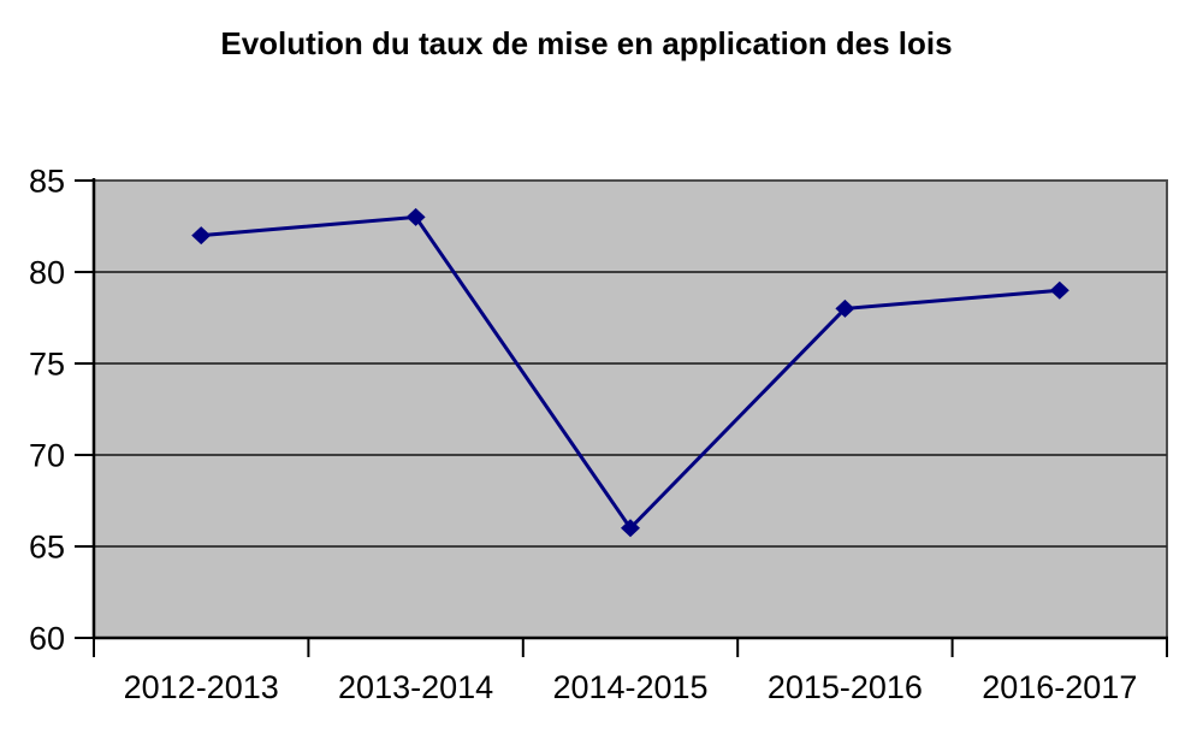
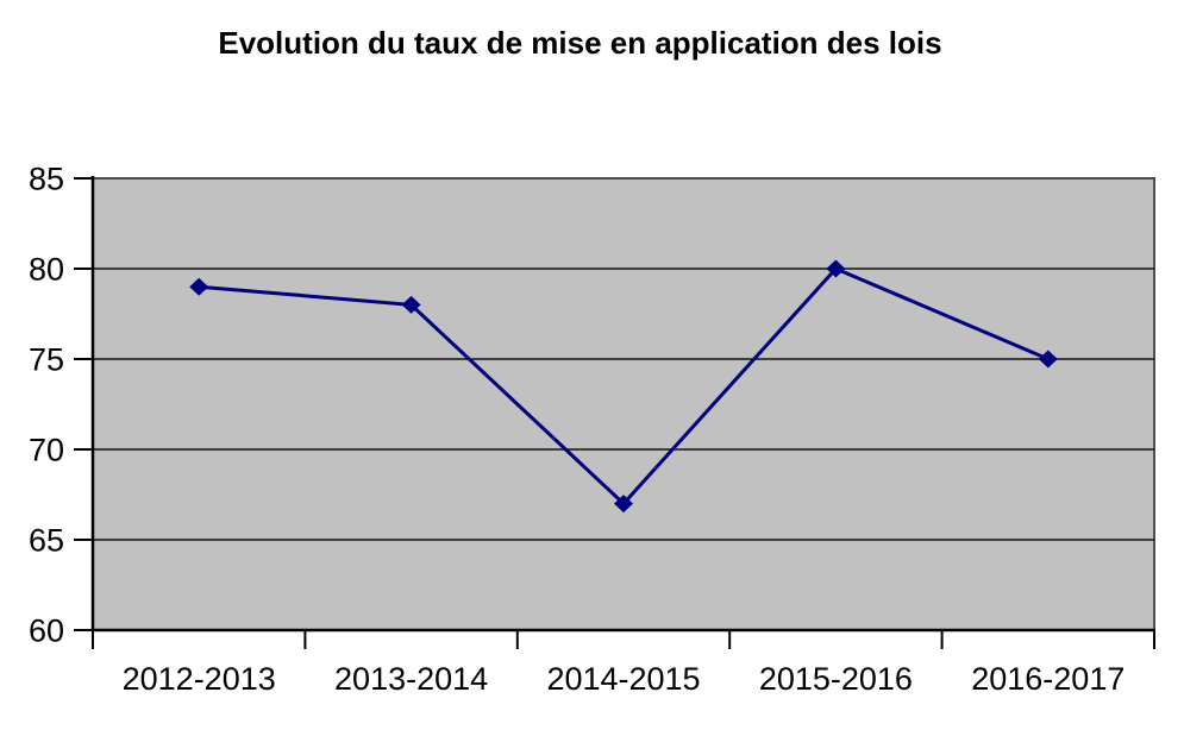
2012-2013: 82 -> 79
2013-2014: 83 -> 78
2014-2015: 66 -> 67
2015-2016: 78 -> 80
2016-2017: 79 -> 75
